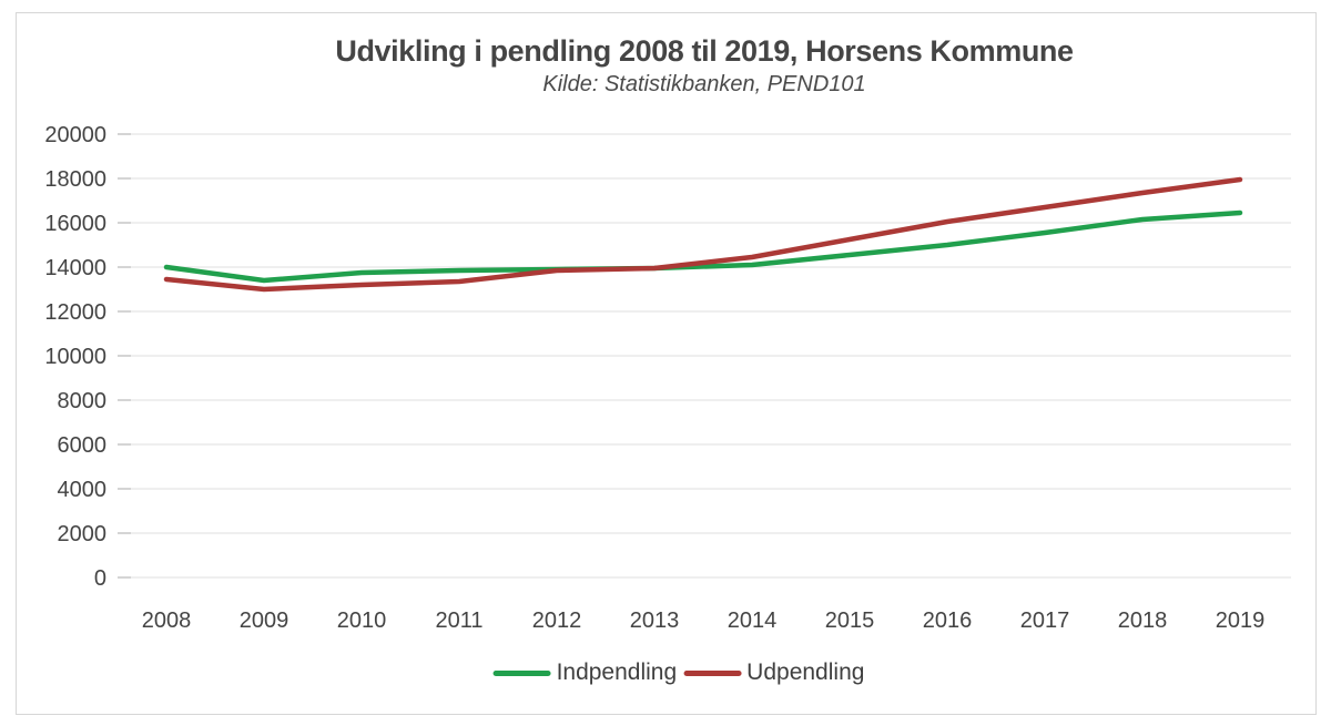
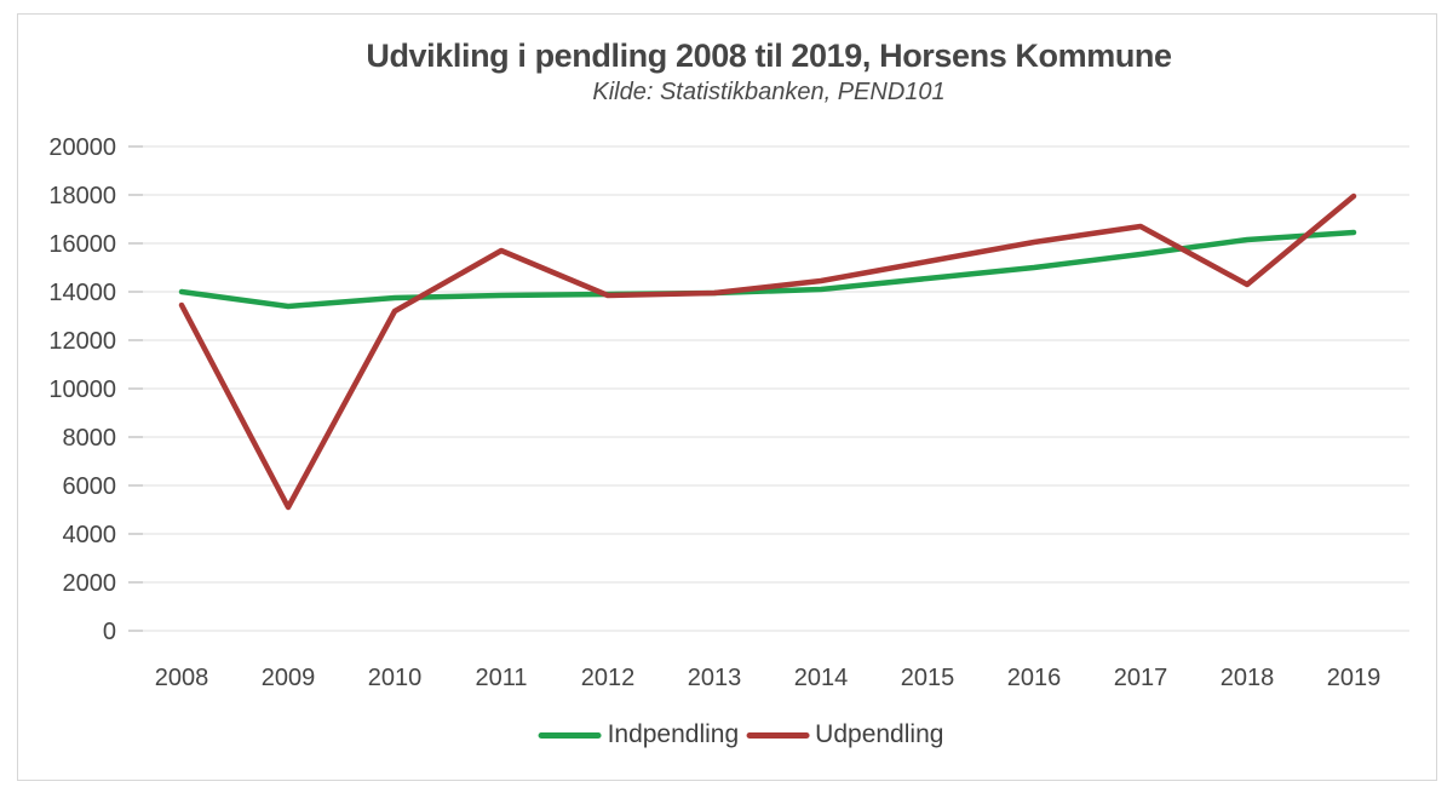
Udpendling/2009: 13000 -> 5100
Udpendling/2011: 13400 -> 15700
Udpendling/2018: 17400 -> 14300
